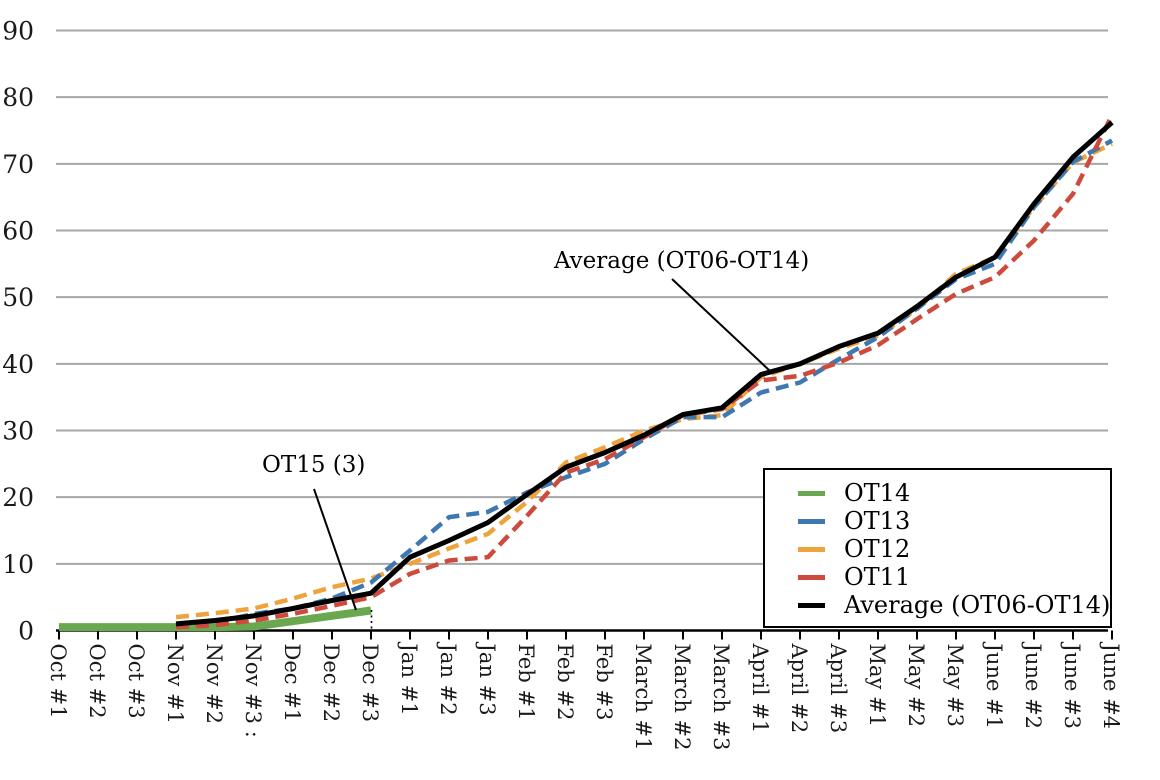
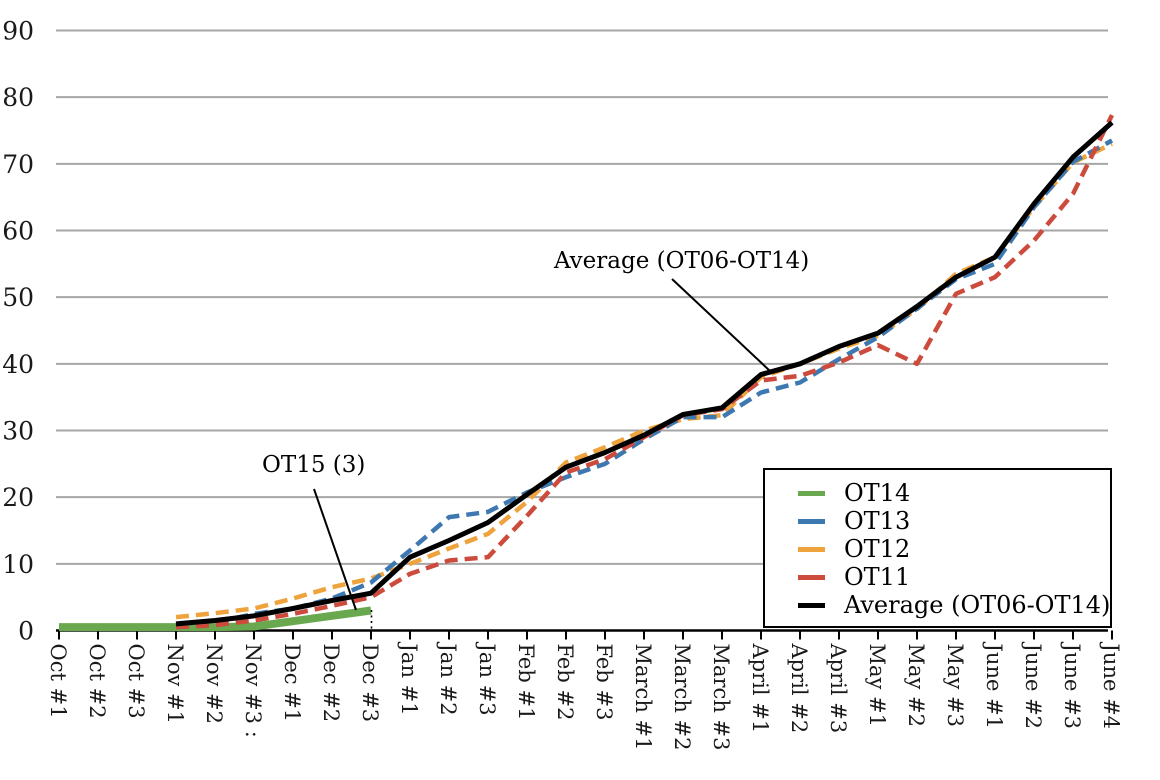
OT11/May #2: 47 -> 40
